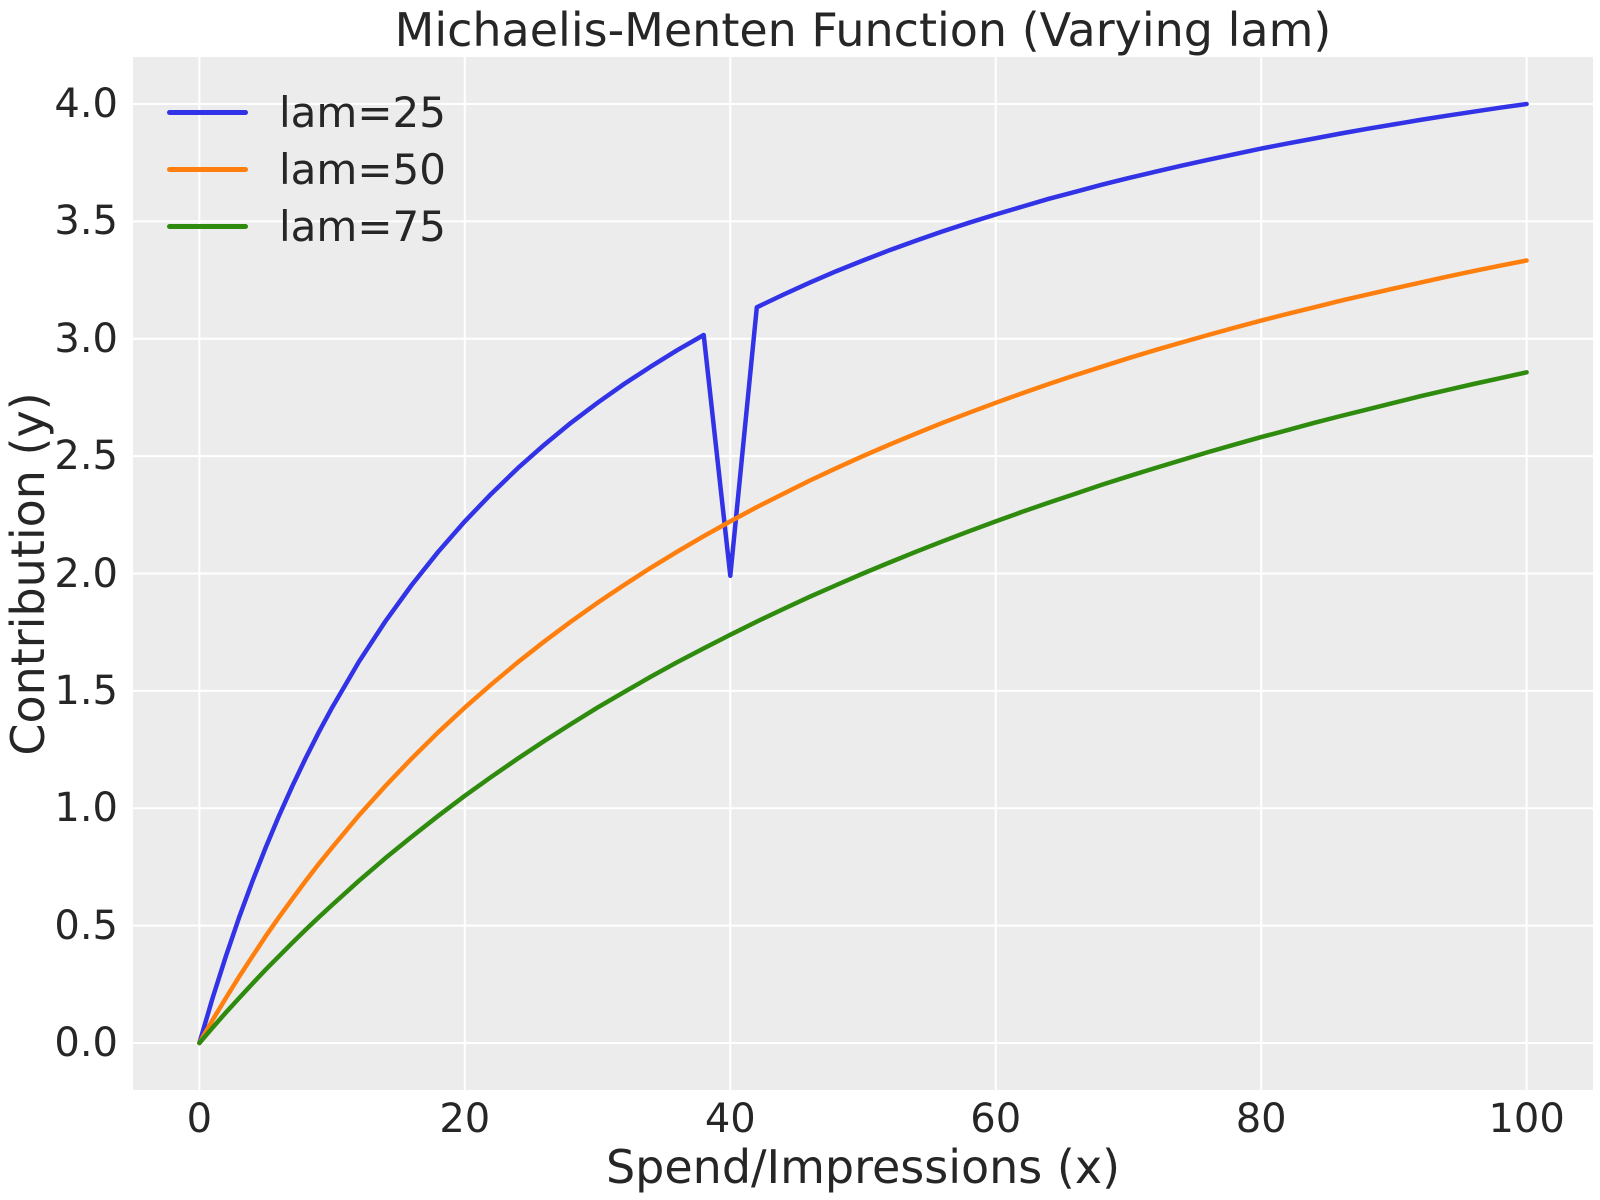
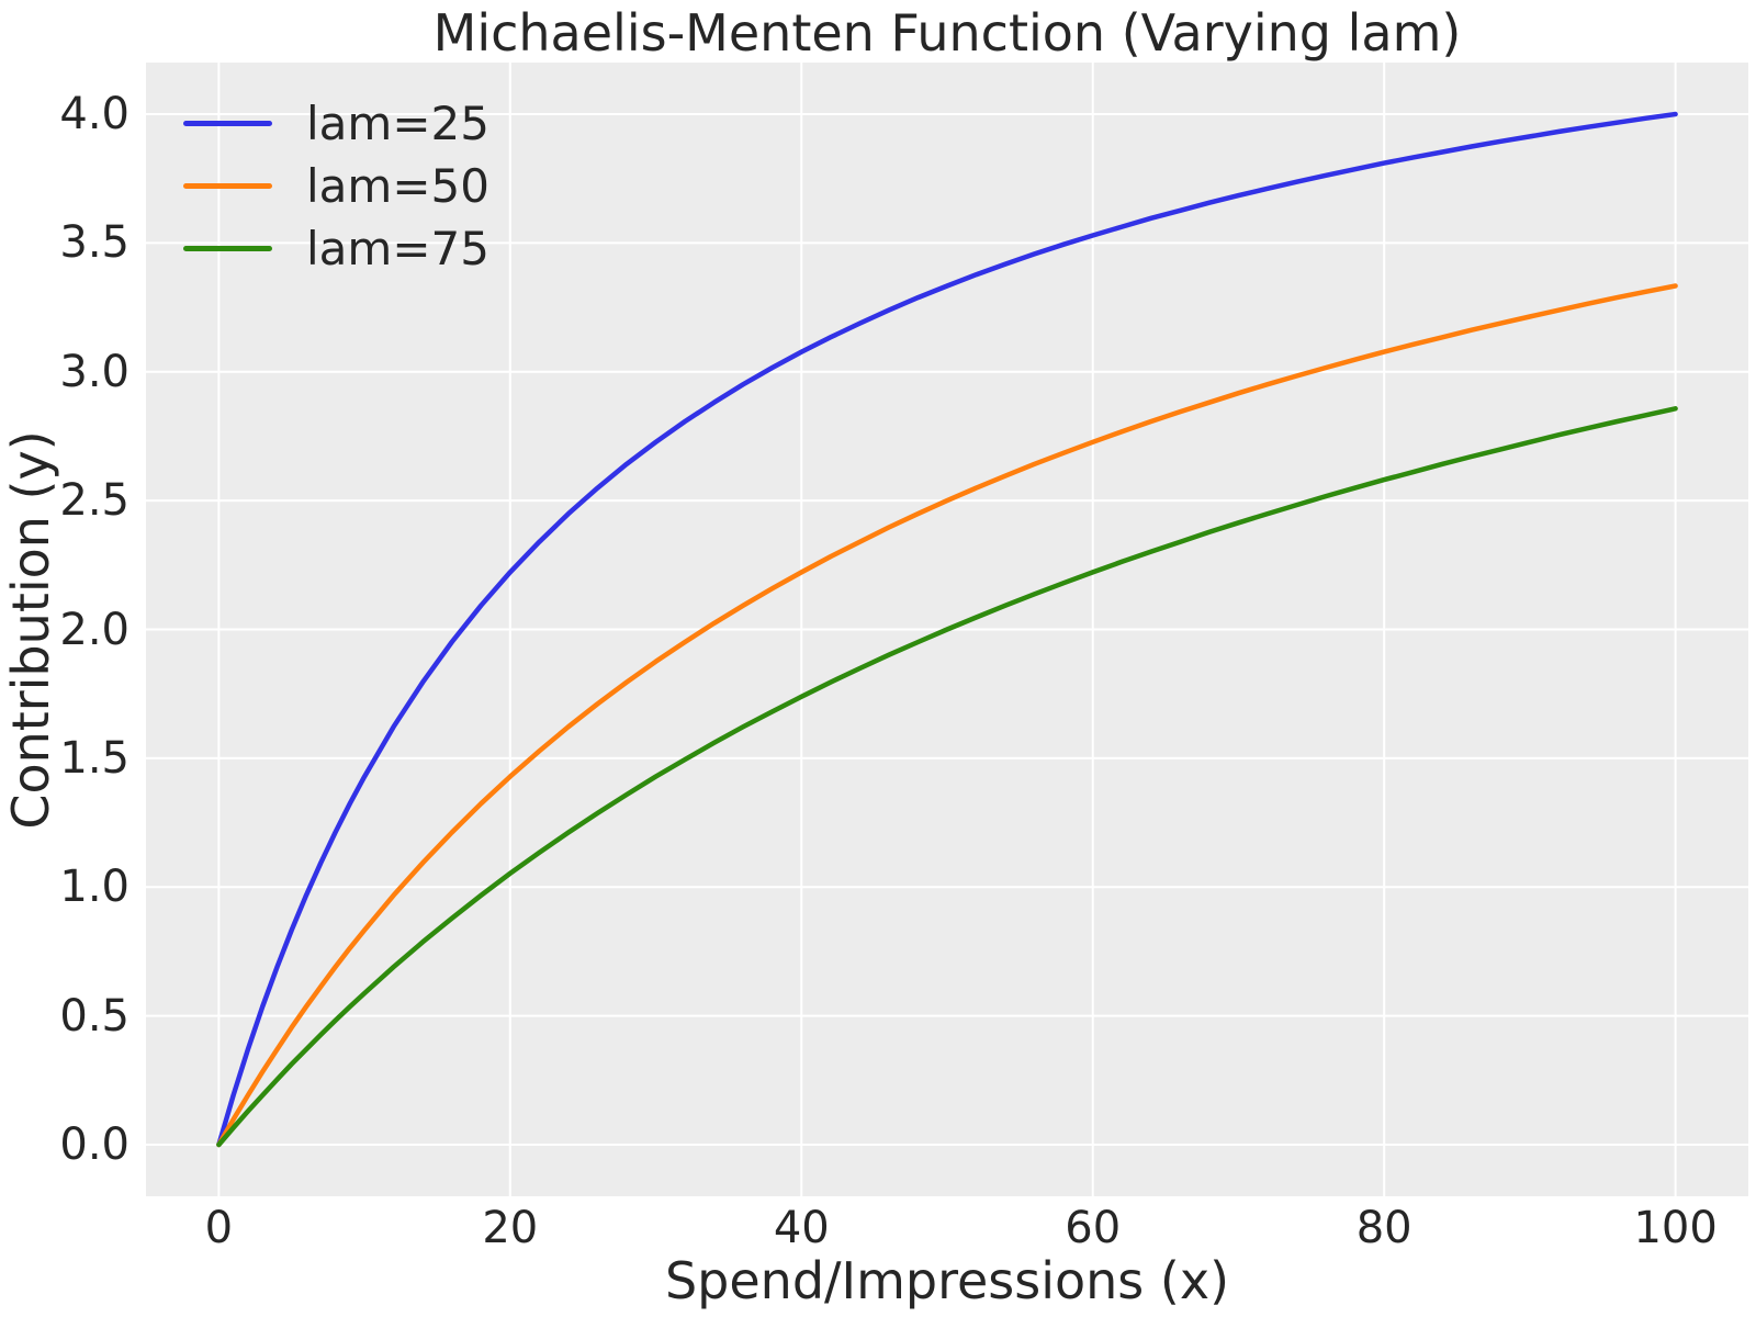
lam=25/40: 1.99 -> 3.08
